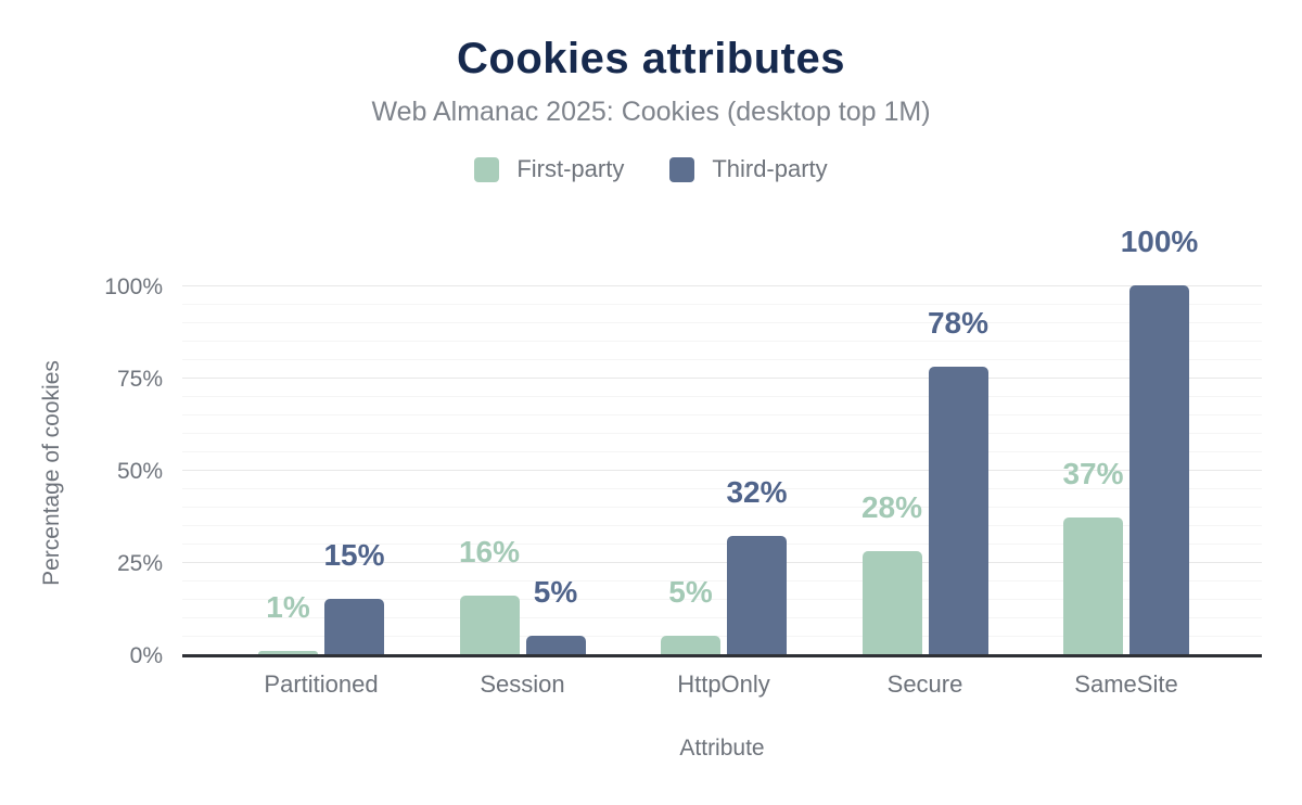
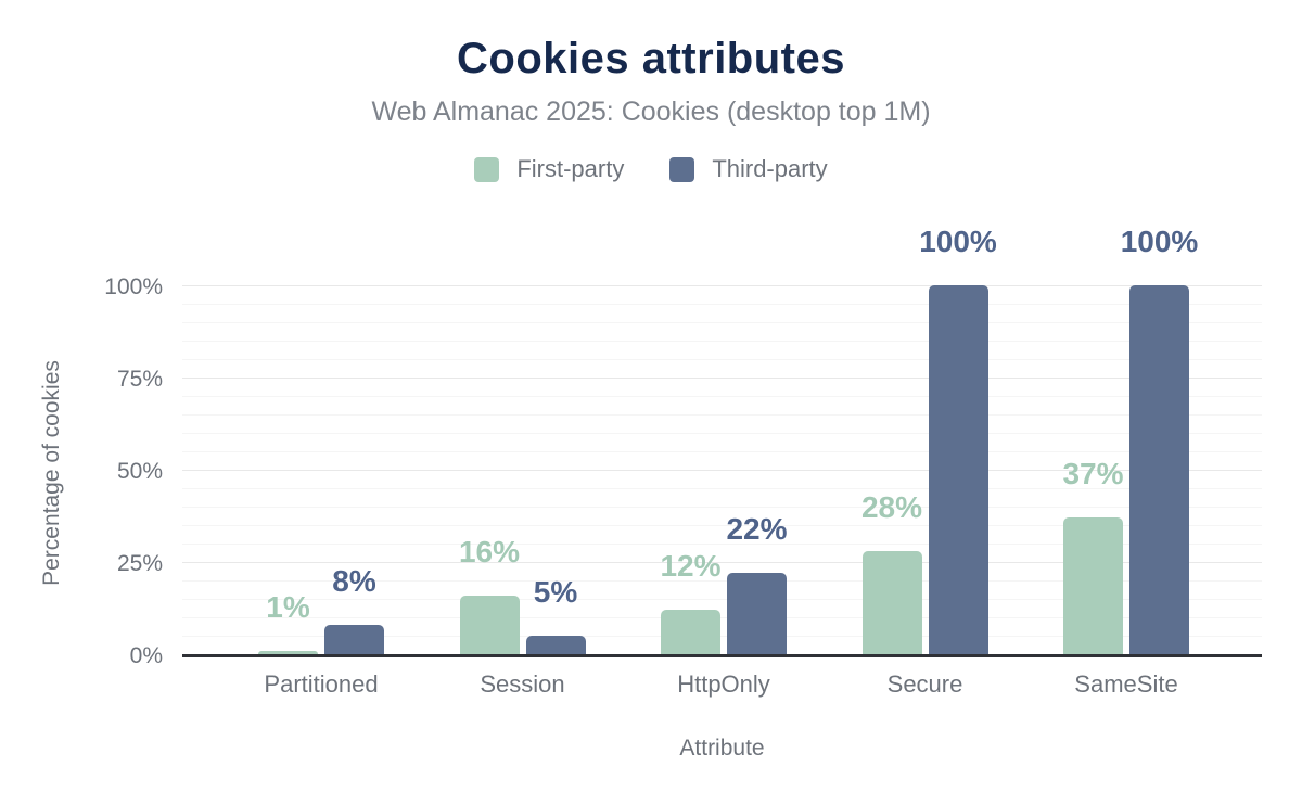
Third-party/Partitioned: 15% -> 8%
First-party/HttpOnly: 5% -> 12%
Third-party/HttpOnly: 32% -> 22%
Third-party/Secure: 78% -> 100%
